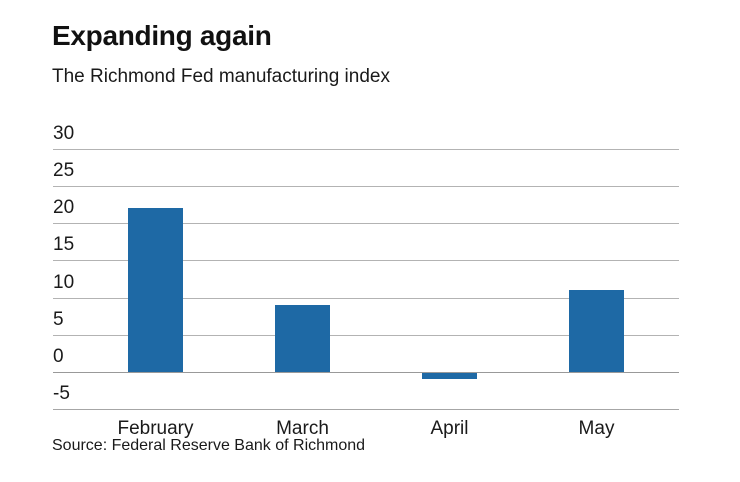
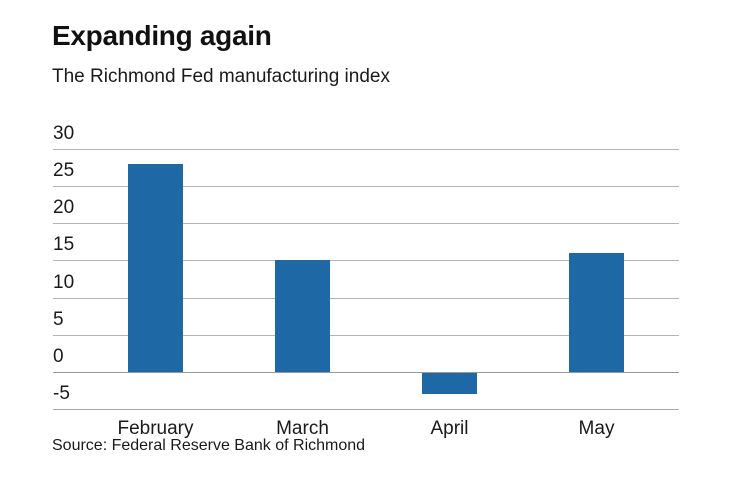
February: 22 -> 28
March: 9 -> 15
April: -1 -> -3
May: 11 -> 16
